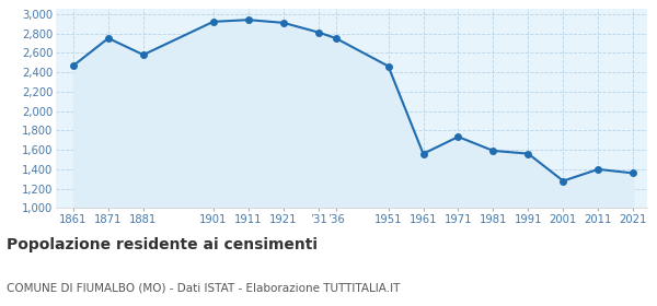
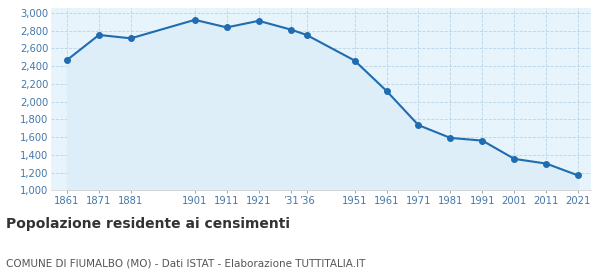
1881: 2,580 -> 2,710
1911: 2,940 -> 2,840
1961: 1,560 -> 2,120
2001: 1,280 -> 1,360
2011: 1,400 -> 1,300
2021: 1,360 -> 1,170
